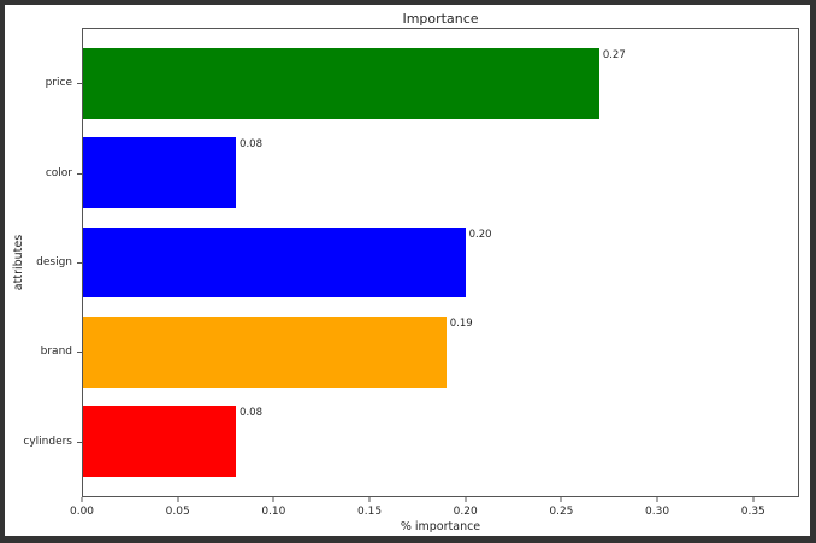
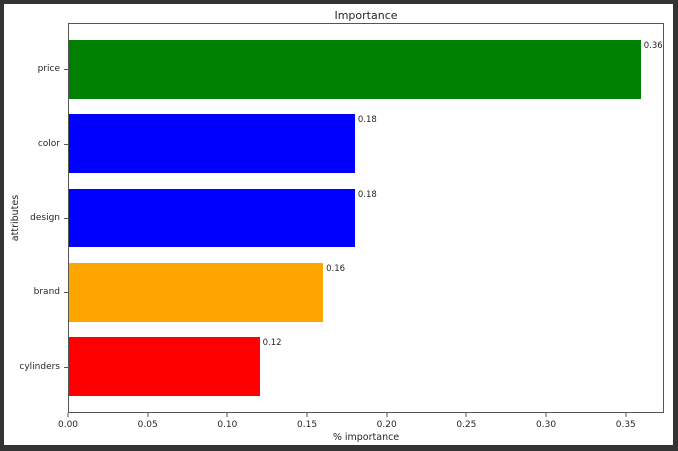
price: 0.27 -> 0.36
color: 0.08 -> 0.18
design: 0.20 -> 0.18
brand: 0.19 -> 0.16
cylinders: 0.08 -> 0.12
